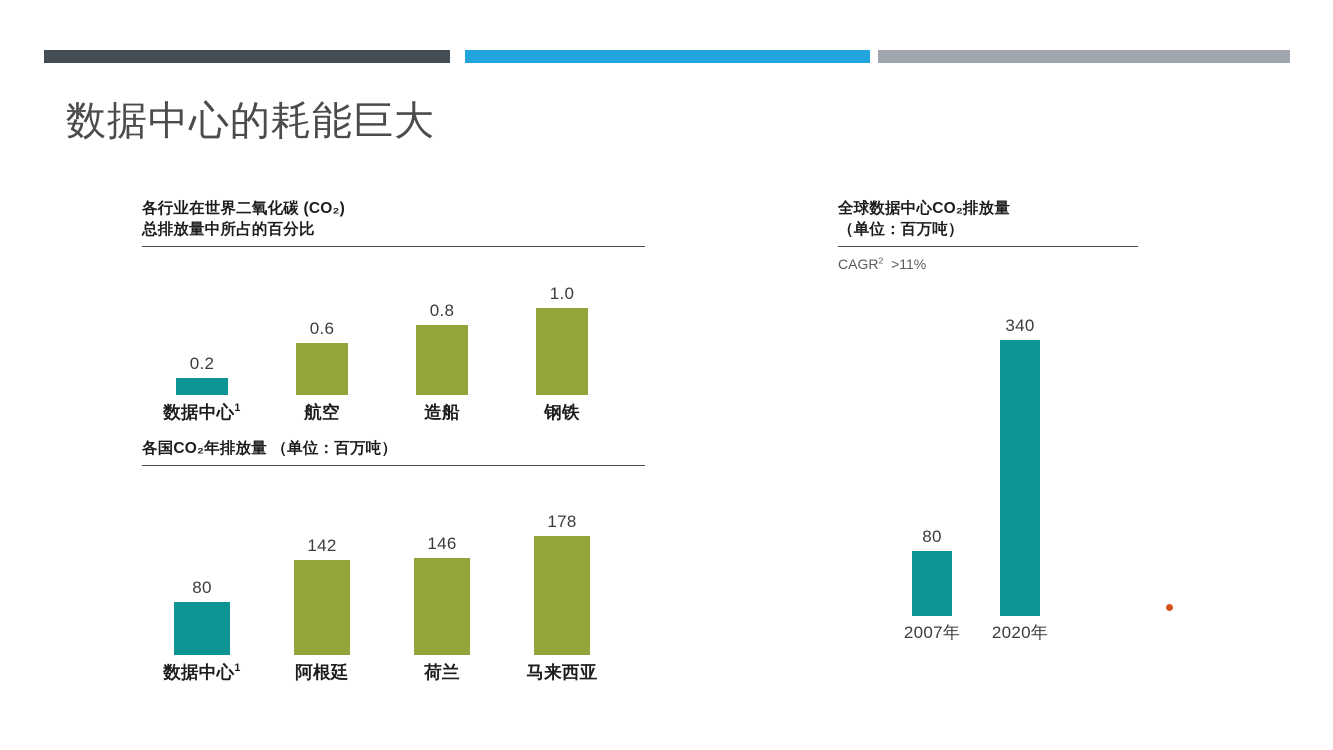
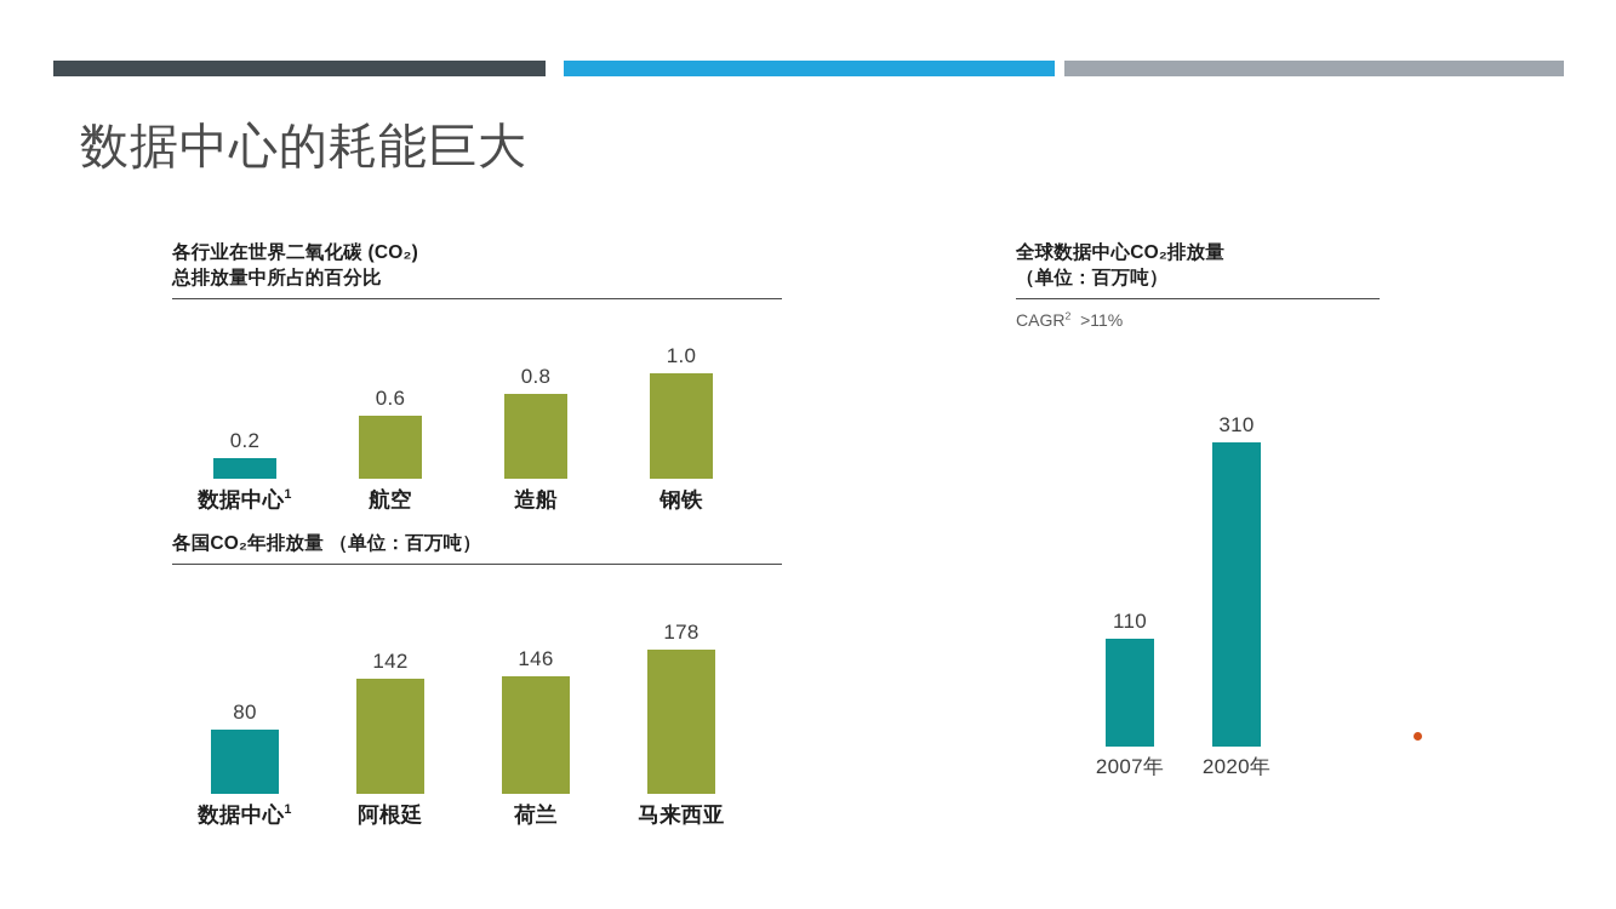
全球数据中心CO₂排放量（单位：百万吨）/2007年: 80 -> 110
全球数据中心CO₂排放量（单位：百万吨）/2020年: 340 -> 310
